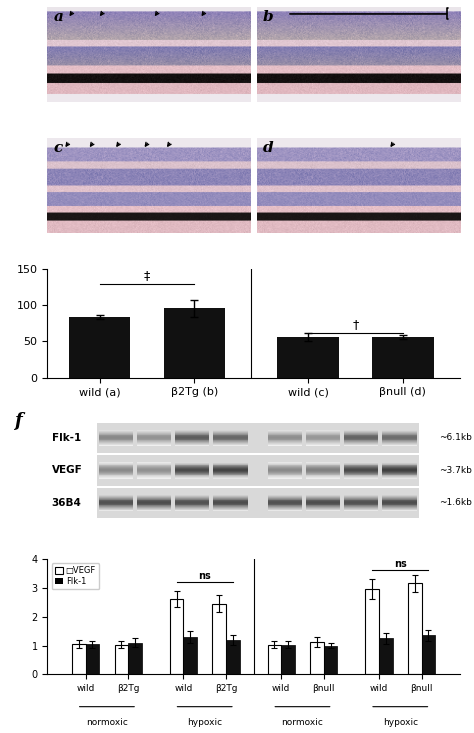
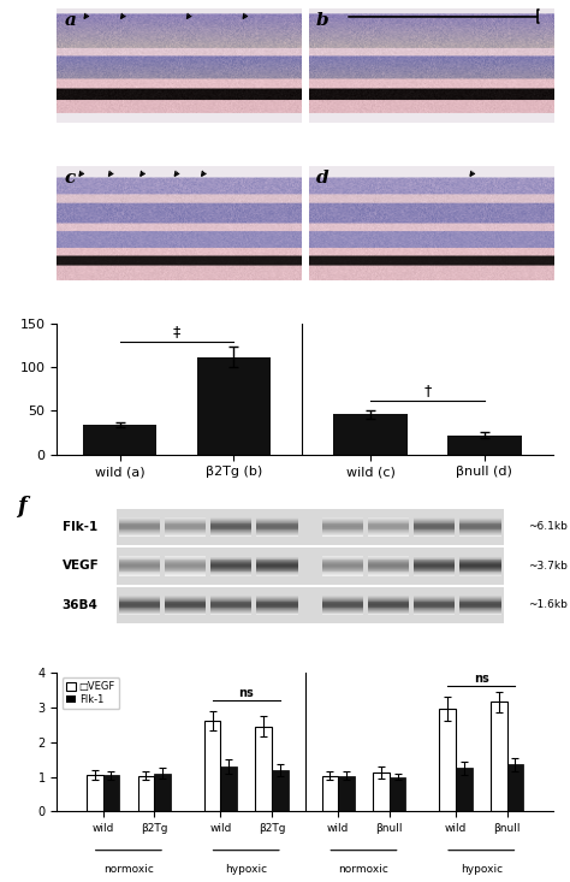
wild (a): 84 -> 34
β2Tg (b): 96 -> 112
wild (c): 56 -> 46
βnull (d): 56 -> 22
